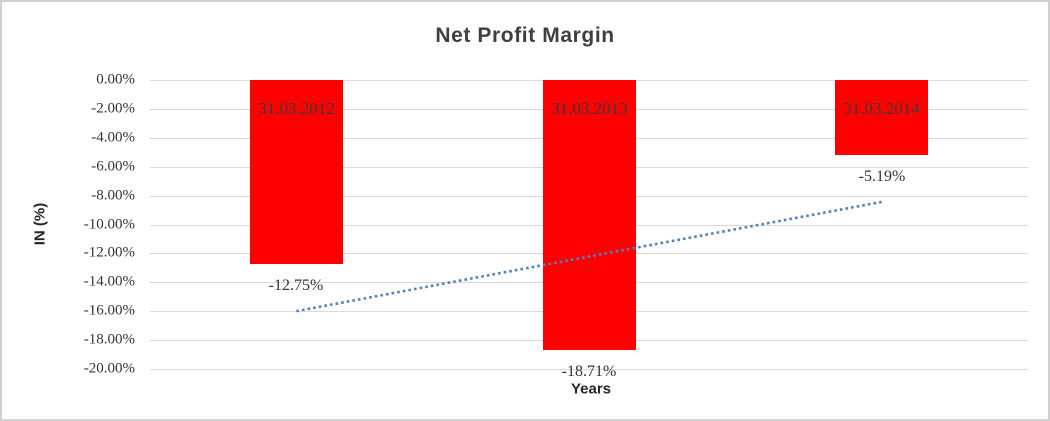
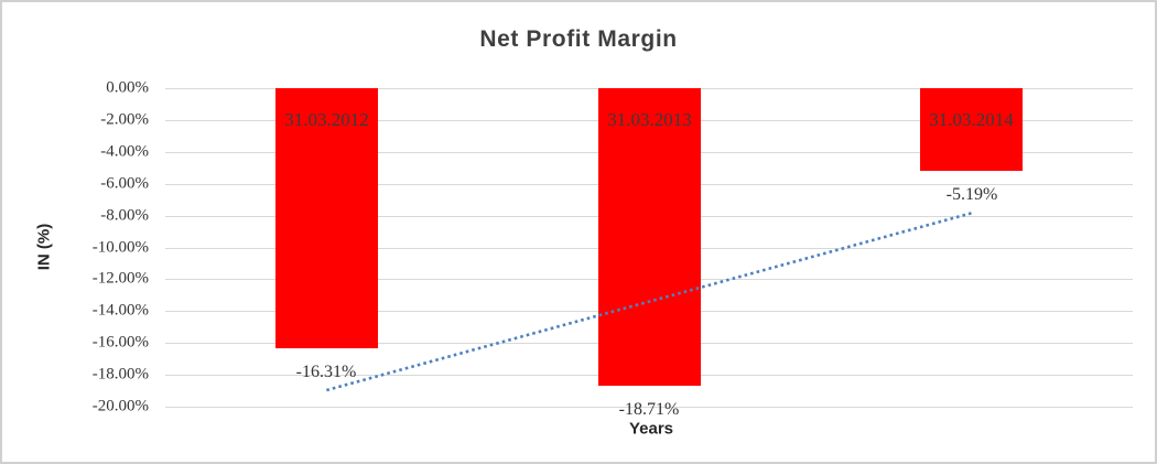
31.03.2012: -12.75% -> -16.31%
